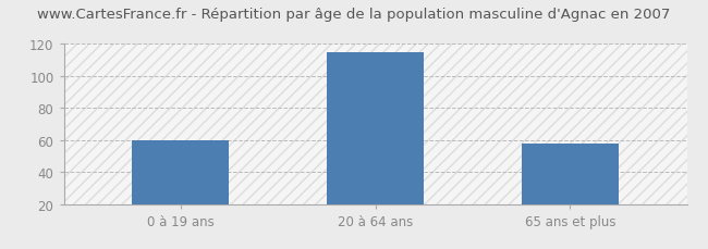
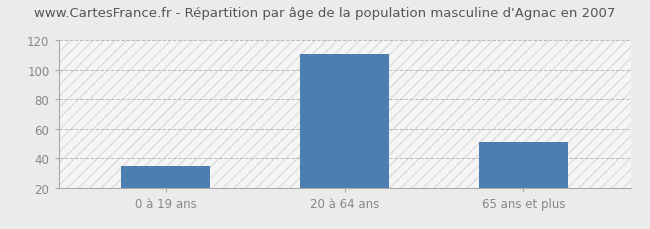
0 à 19 ans: 60 -> 35
20 à 64 ans: 115 -> 111
65 ans et plus: 58 -> 51
